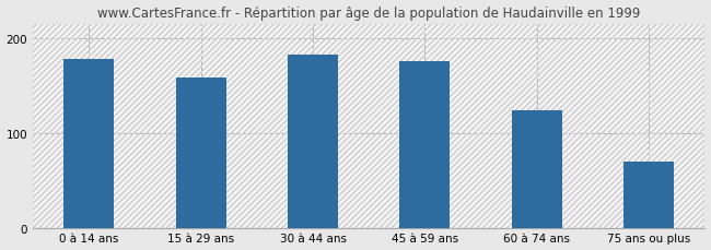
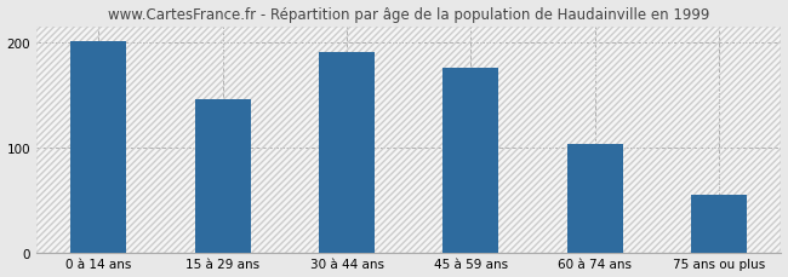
0 à 14 ans: 178 -> 201
15 à 29 ans: 158 -> 145
30 à 44 ans: 182 -> 190
60 à 74 ans: 124 -> 103
75 ans ou plus: 70 -> 55
